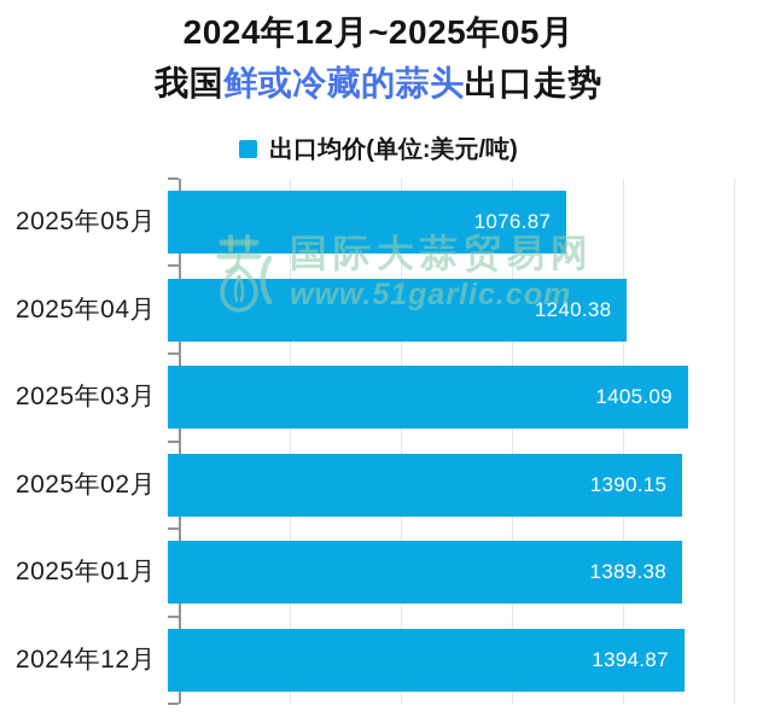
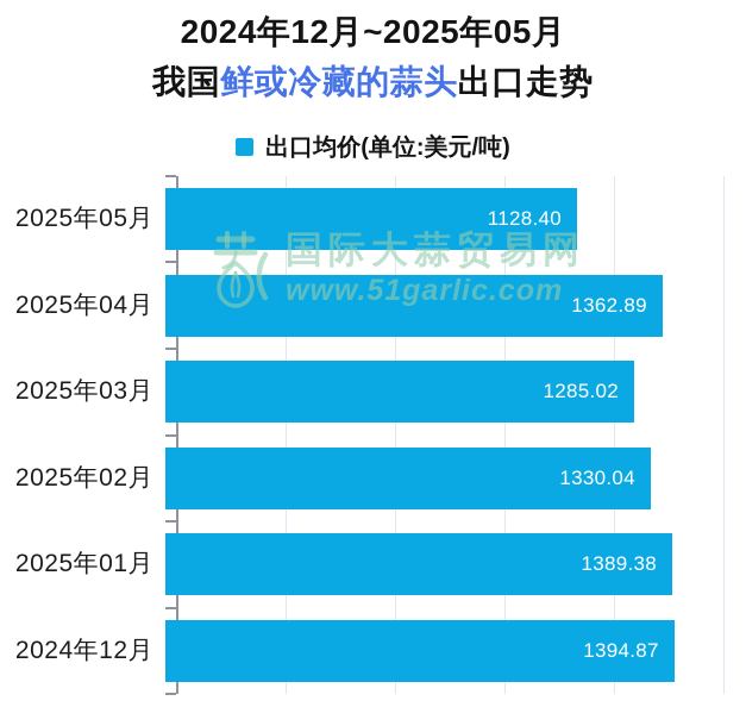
2025年05月: 1076.87 -> 1128.40
2025年04月: 1240.38 -> 1362.89
2025年03月: 1405.09 -> 1285.02
2025年02月: 1390.15 -> 1330.04
